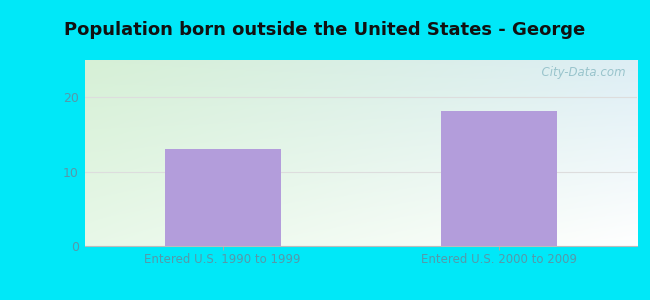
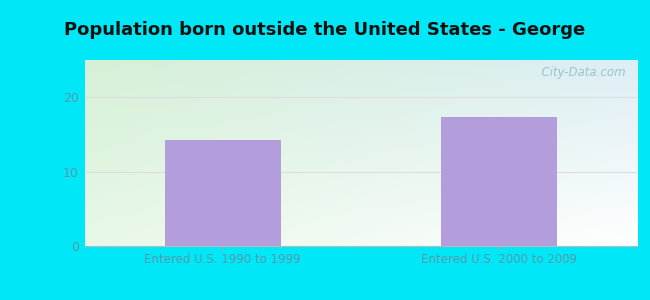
Entered U.S. 1990 to 1999: 13.0 -> 14.2
Entered U.S. 2000 to 2009: 18.2 -> 17.4
